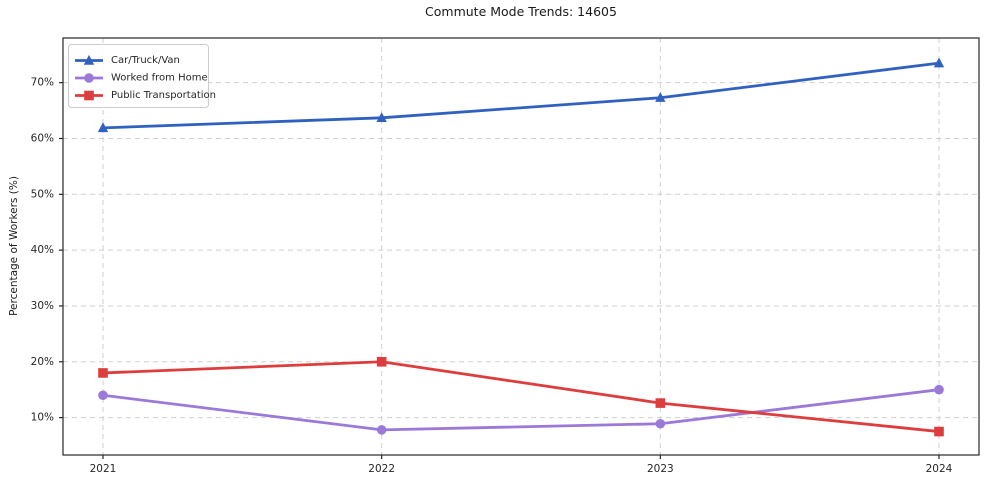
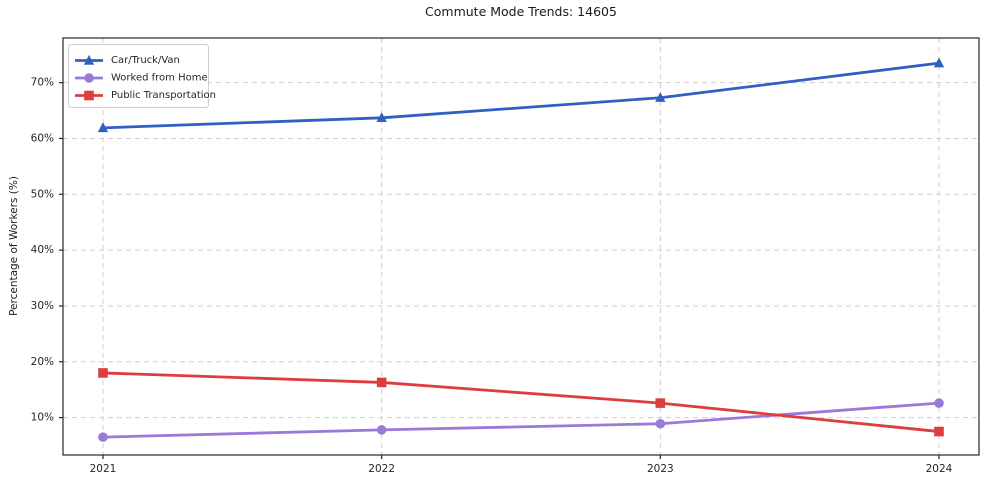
Worked from Home/2021: 14% -> 6%
Public Transportation/2022: 20% -> 16%
Worked from Home/2024: 15% -> 13%
